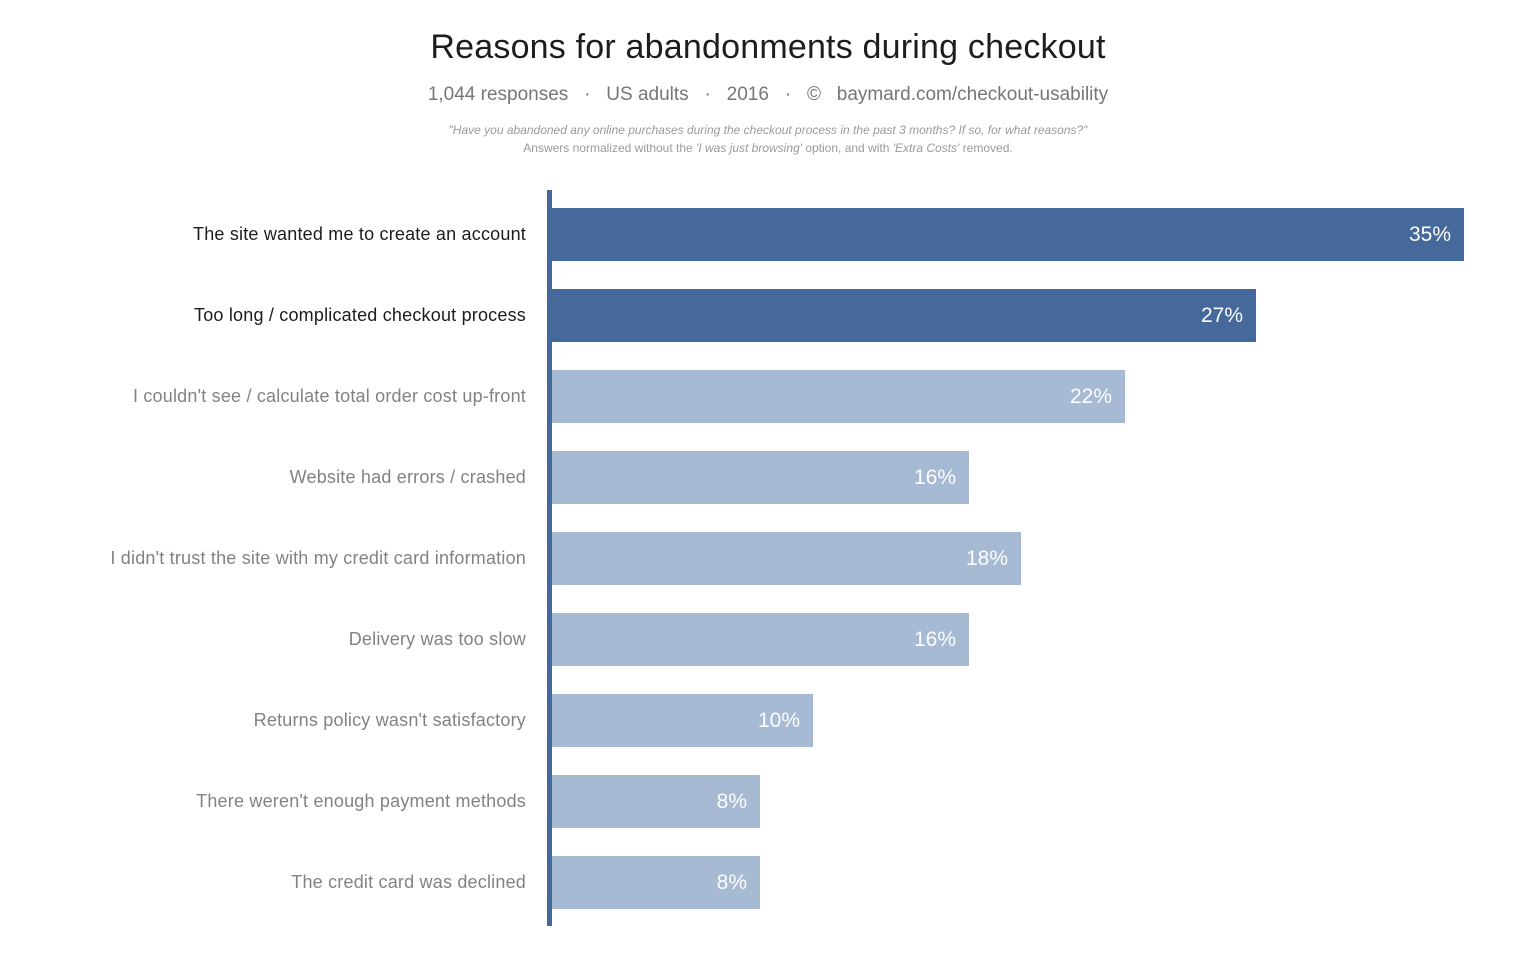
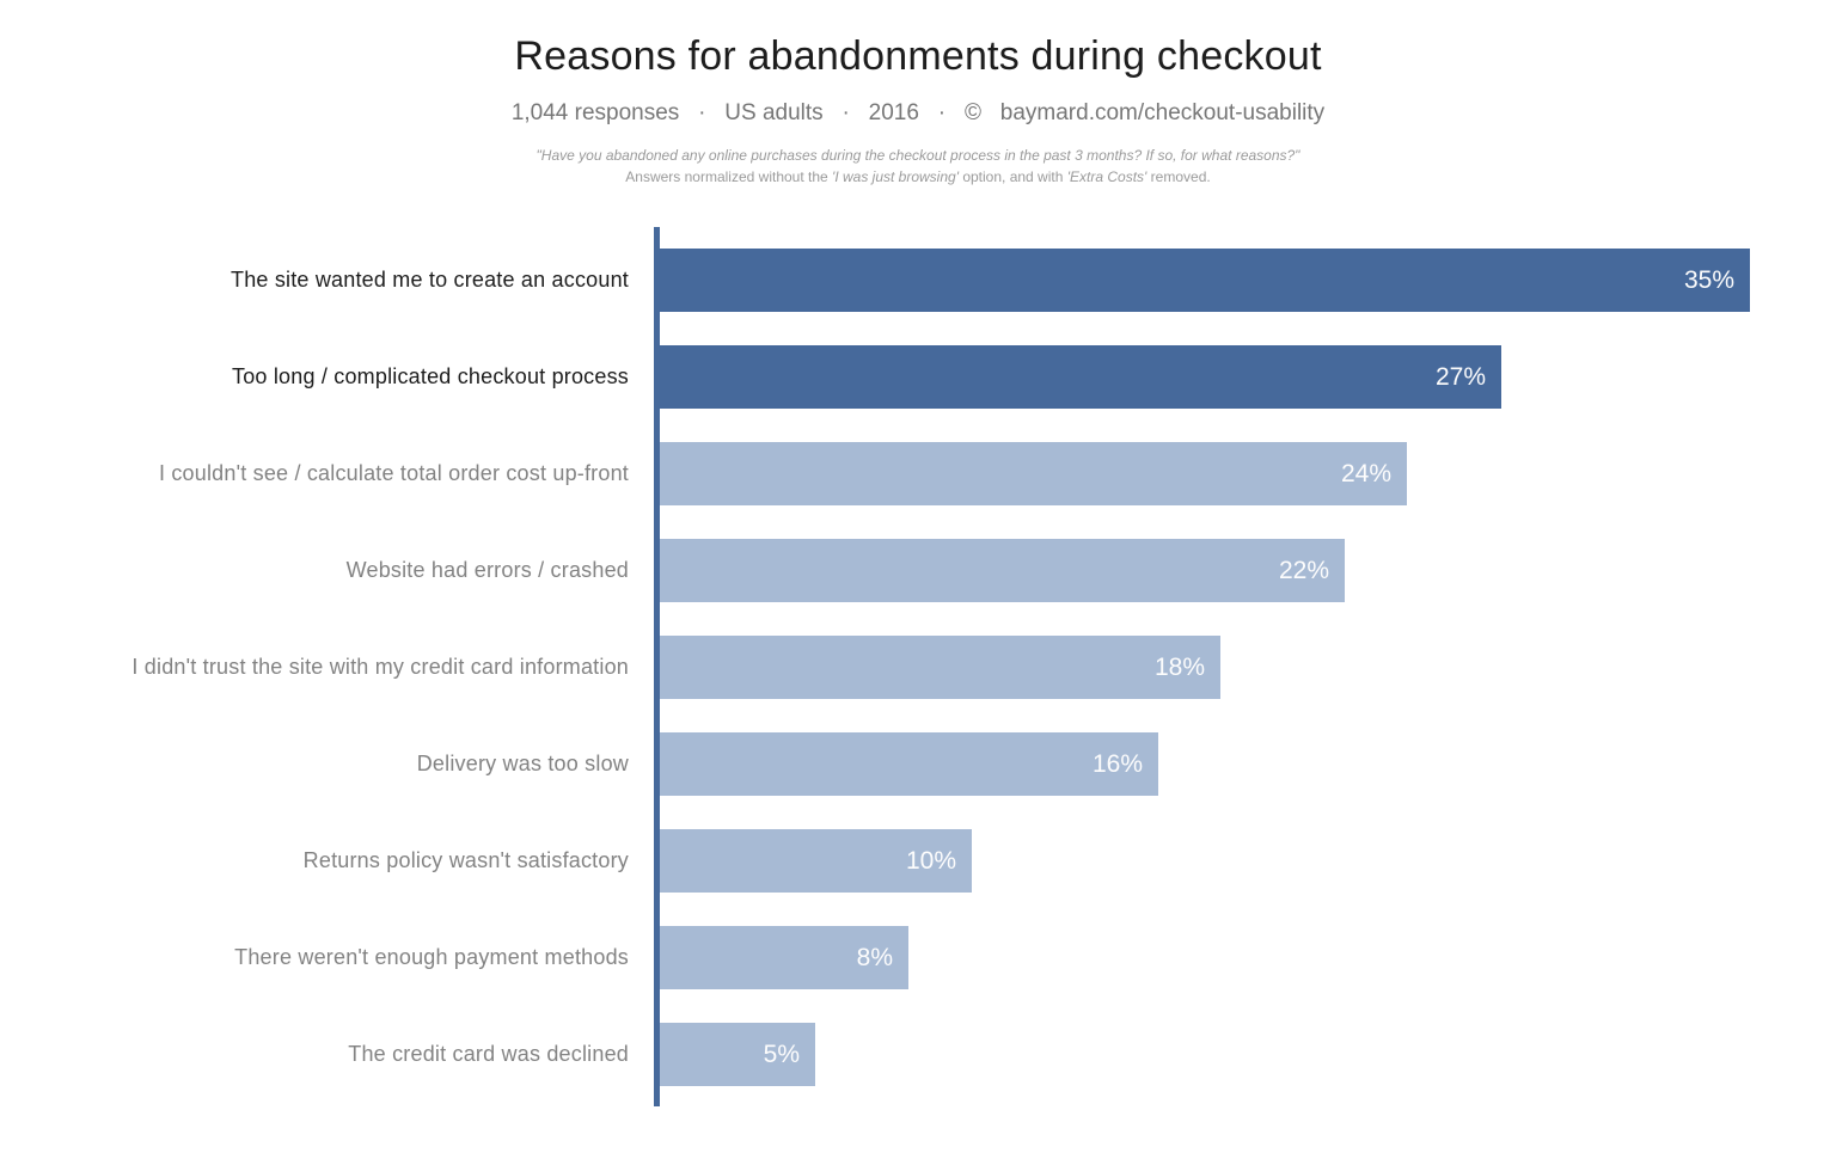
I couldn't see / calculate total order cost up-front: 22% -> 24%
Website had errors / crashed: 16% -> 22%
The credit card was declined: 8% -> 5%
